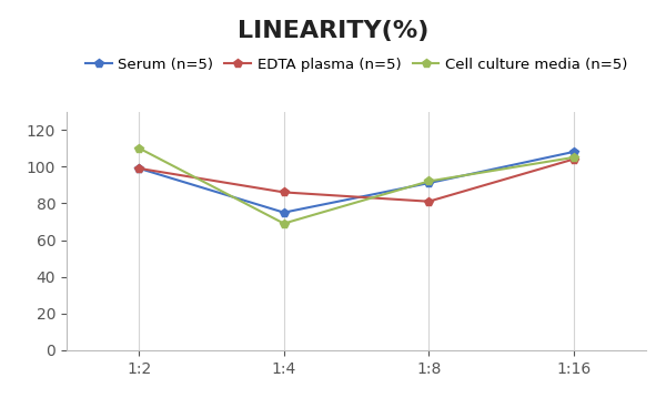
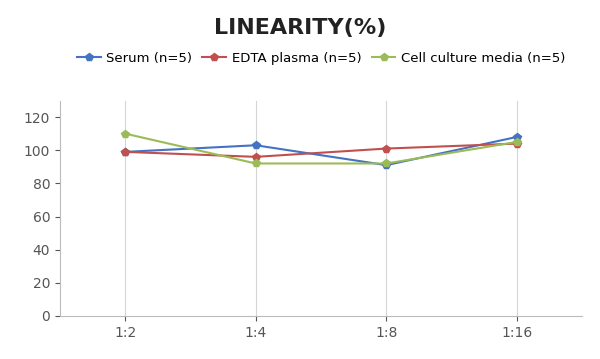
Serum (n=5)/1:4: 75 -> 103
EDTA plasma (n=5)/1:4: 86 -> 96
Cell culture media (n=5)/1:4: 69 -> 92
EDTA plasma (n=5)/1:8: 81 -> 101
